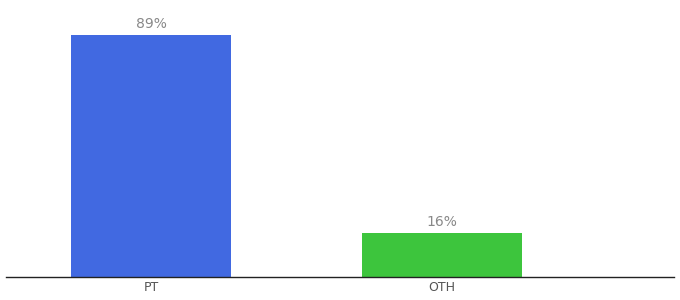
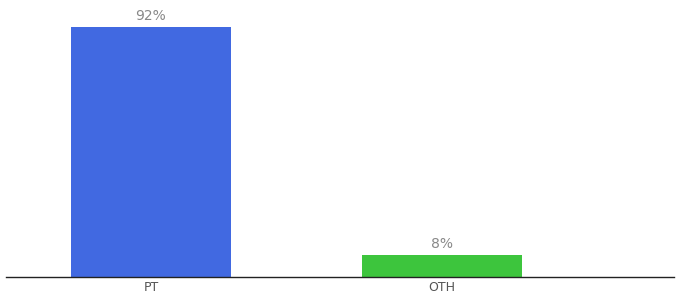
PT: 89% -> 92%
OTH: 16% -> 8%
